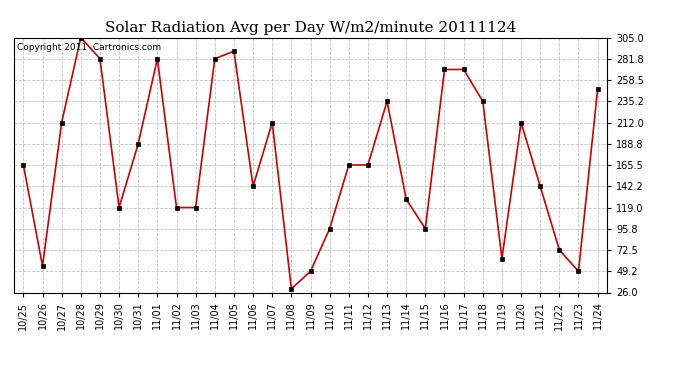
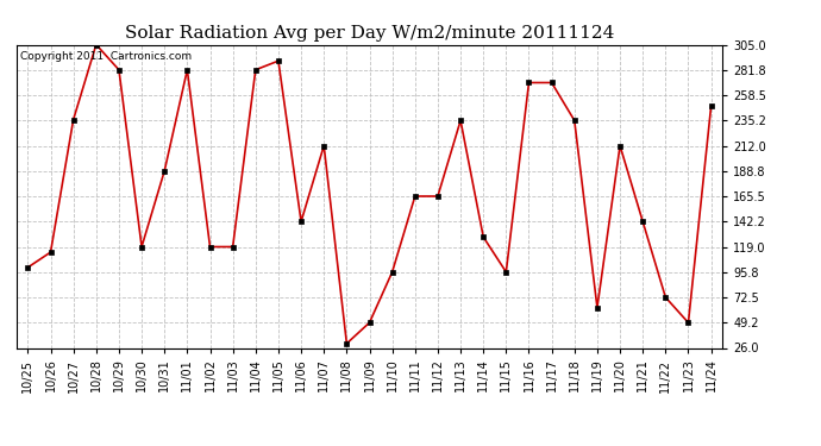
10/25: 166 -> 100
10/26: 55 -> 114
10/27: 212 -> 236
